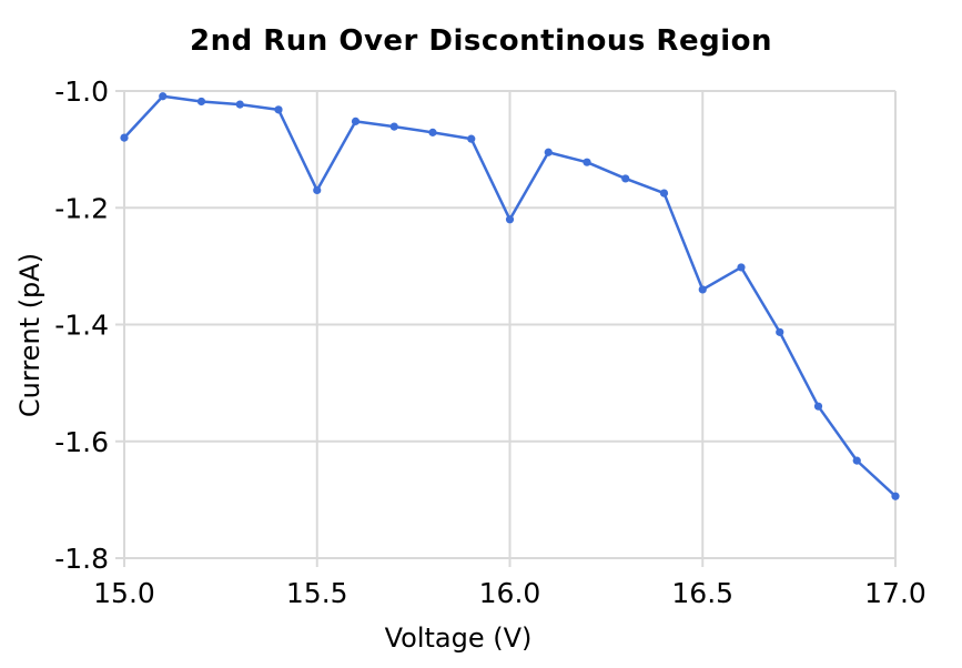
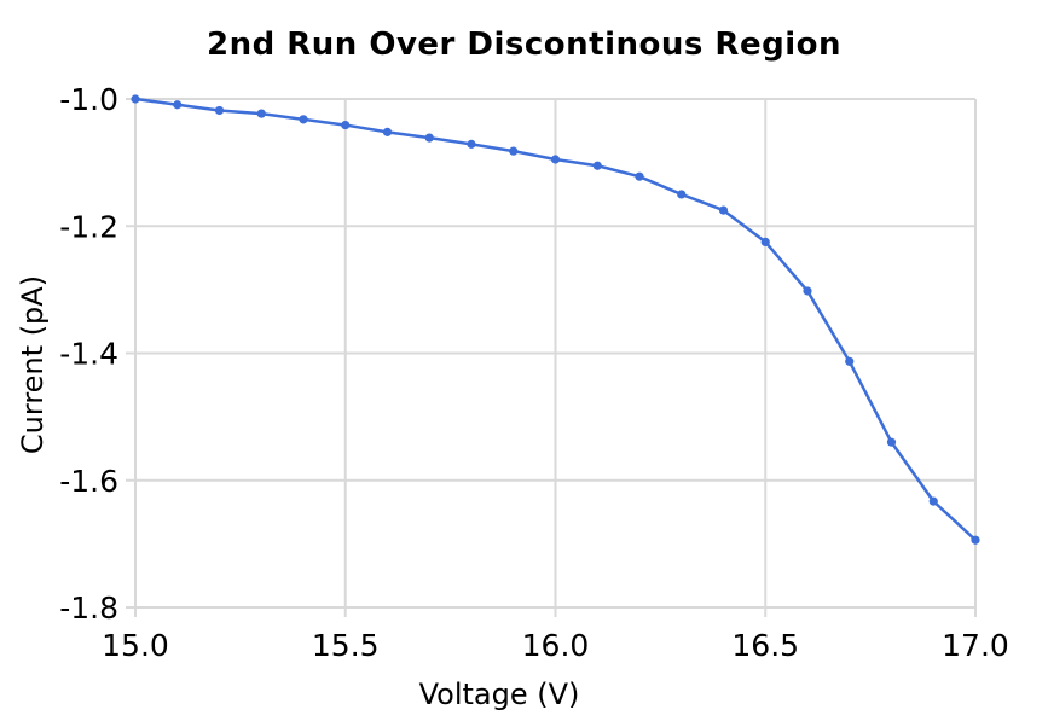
15.0: -1.08 -> -1.00
15.5: -1.17 -> -1.04
16.0: -1.22 -> -1.09
16.5: -1.34 -> -1.23
